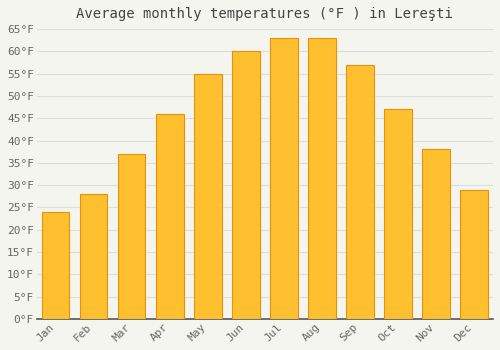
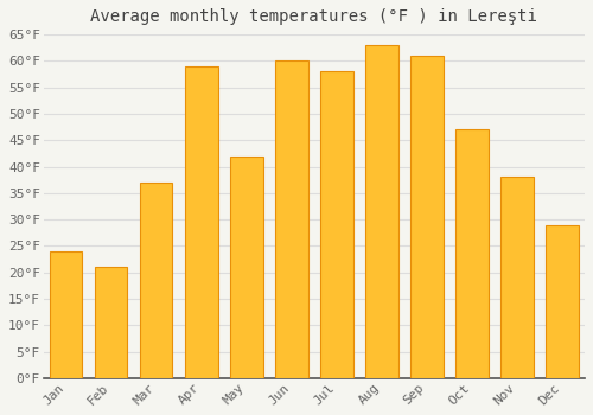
Feb: 28°F -> 21°F
Apr: 46°F -> 59°F
May: 55°F -> 42°F
Jul: 63°F -> 58°F
Sep: 57°F -> 61°F
